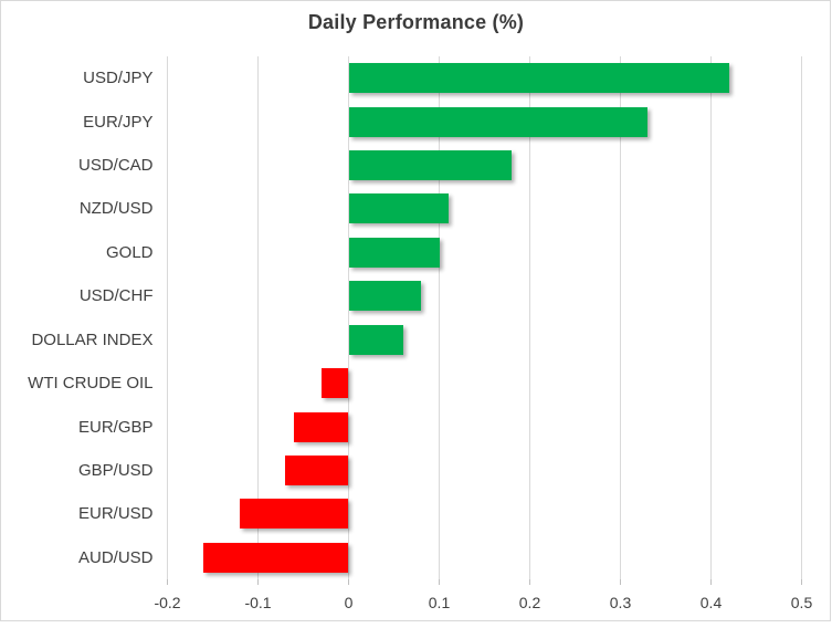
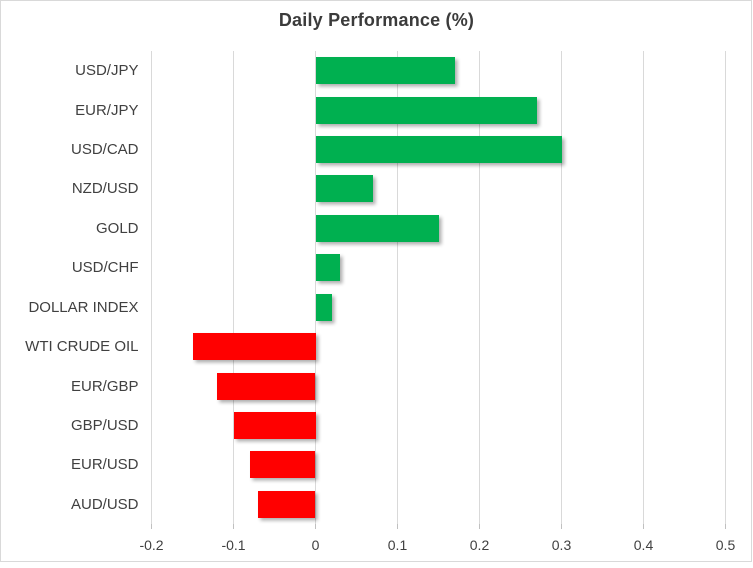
USD/JPY: 0.42 -> 0.17
EUR/JPY: 0.33 -> 0.27
USD/CAD: 0.18 -> 0.30
NZD/USD: 0.11 -> 0.07
GOLD: 0.10 -> 0.15
USD/CHF: 0.08 -> 0.03
DOLLAR INDEX: 0.06 -> 0.02
WTI CRUDE OIL: -0.03 -> -0.15
EUR/GBP: -0.06 -> -0.12
GBP/USD: -0.07 -> -0.10
EUR/USD: -0.12 -> -0.08
AUD/USD: -0.16 -> -0.07
